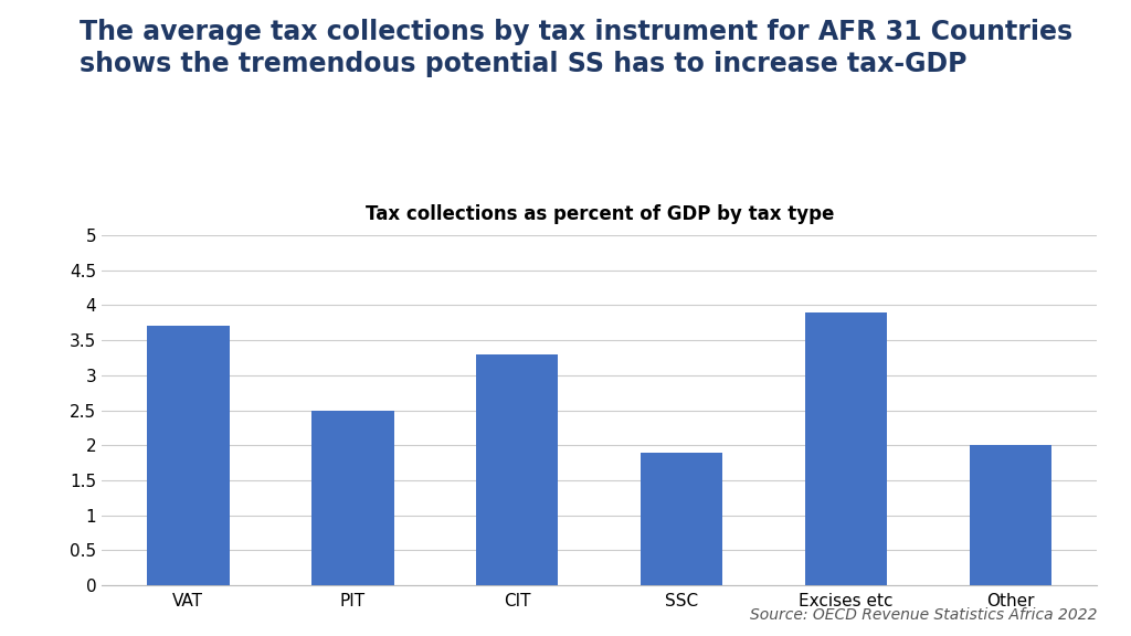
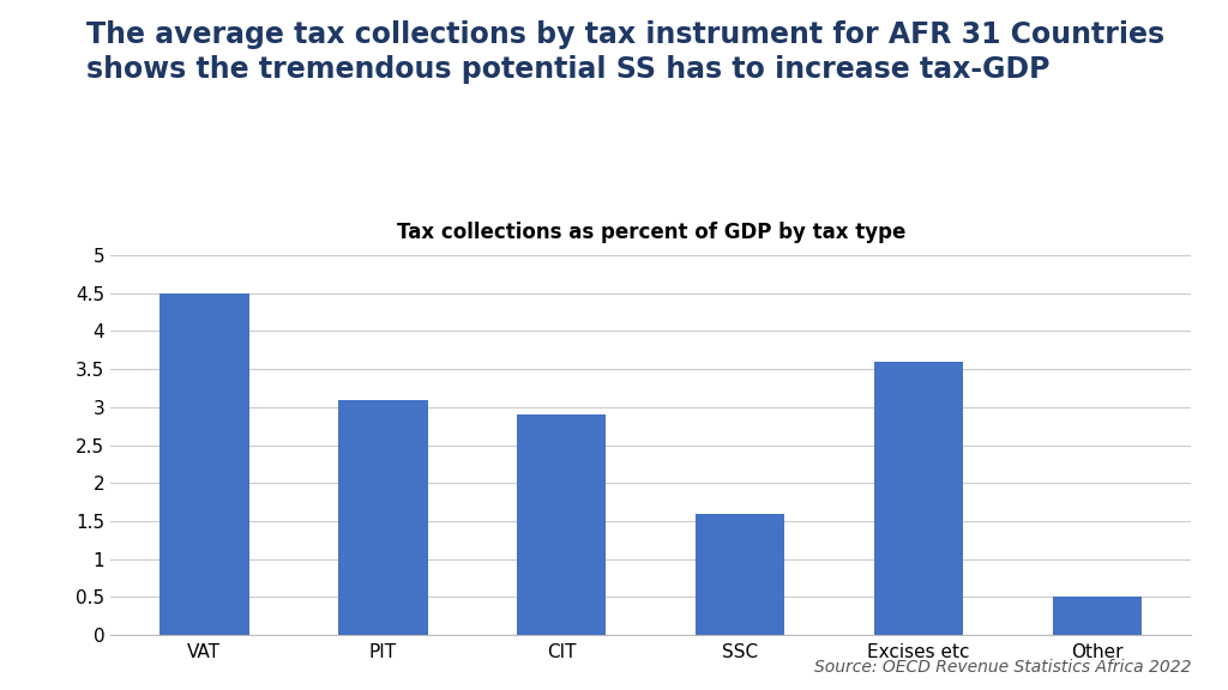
VAT: 3.7 -> 4.5
PIT: 2.5 -> 3.1
CIT: 3.3 -> 2.9
SSC: 1.9 -> 1.6
Excises etc: 3.9 -> 3.6
Other: 2.0 -> 0.5
